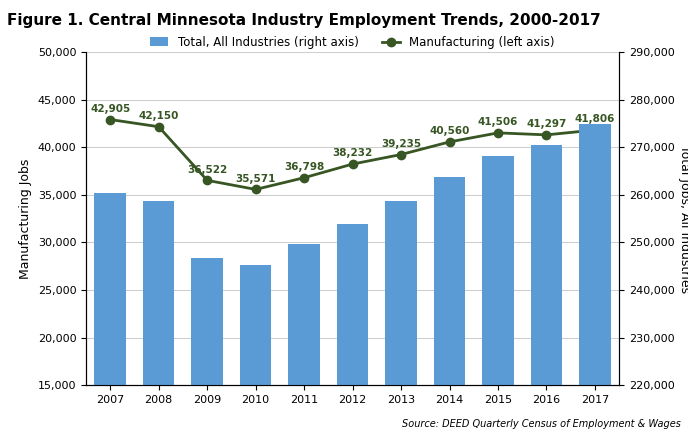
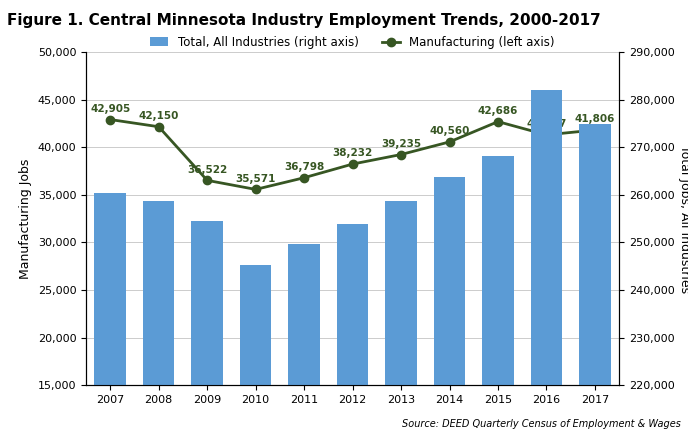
Total, All Industries (right axis)/2009: 246,800 -> 254,500
Manufacturing (left axis)/2015: 41,506 -> 42,686
Total, All Industries (right axis)/2016: 270,600 -> 282,000
